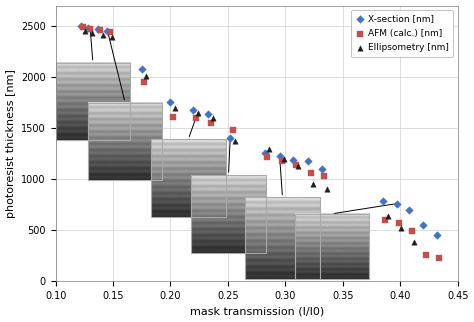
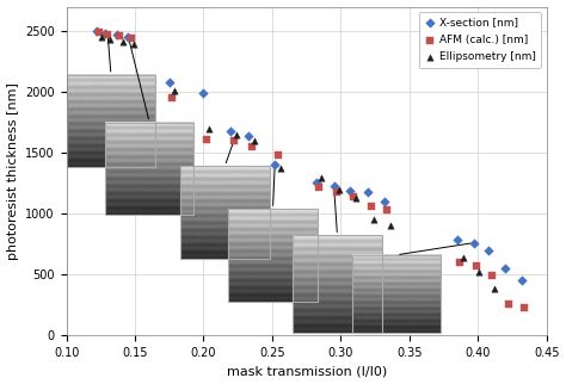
X-section [nm]/0.20: 1760 -> 1990
